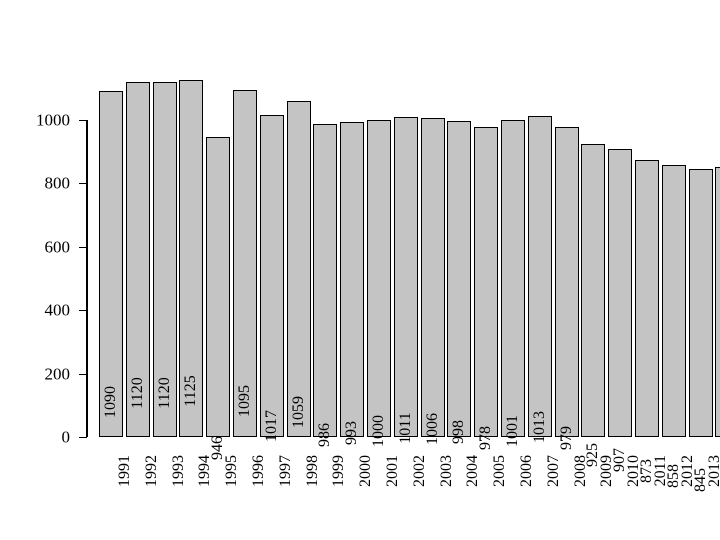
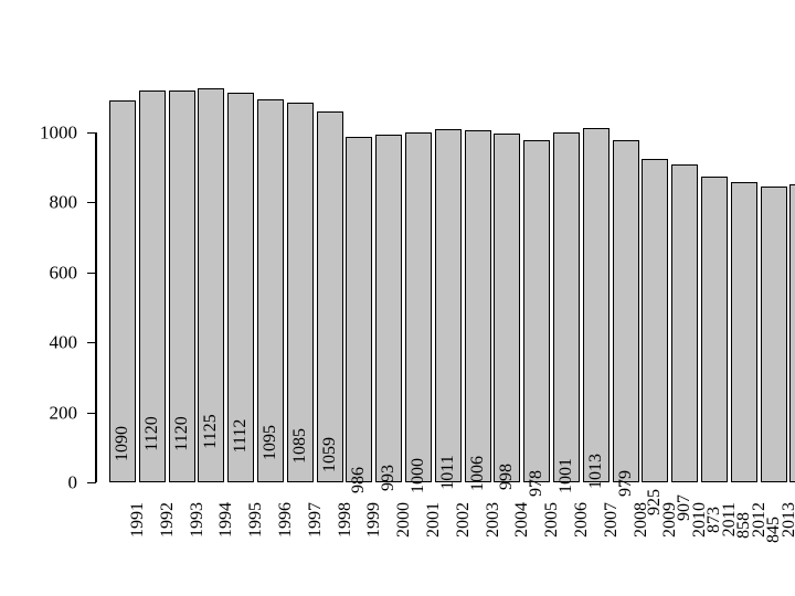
1995: 946 -> 1112
1997: 1017 -> 1085
